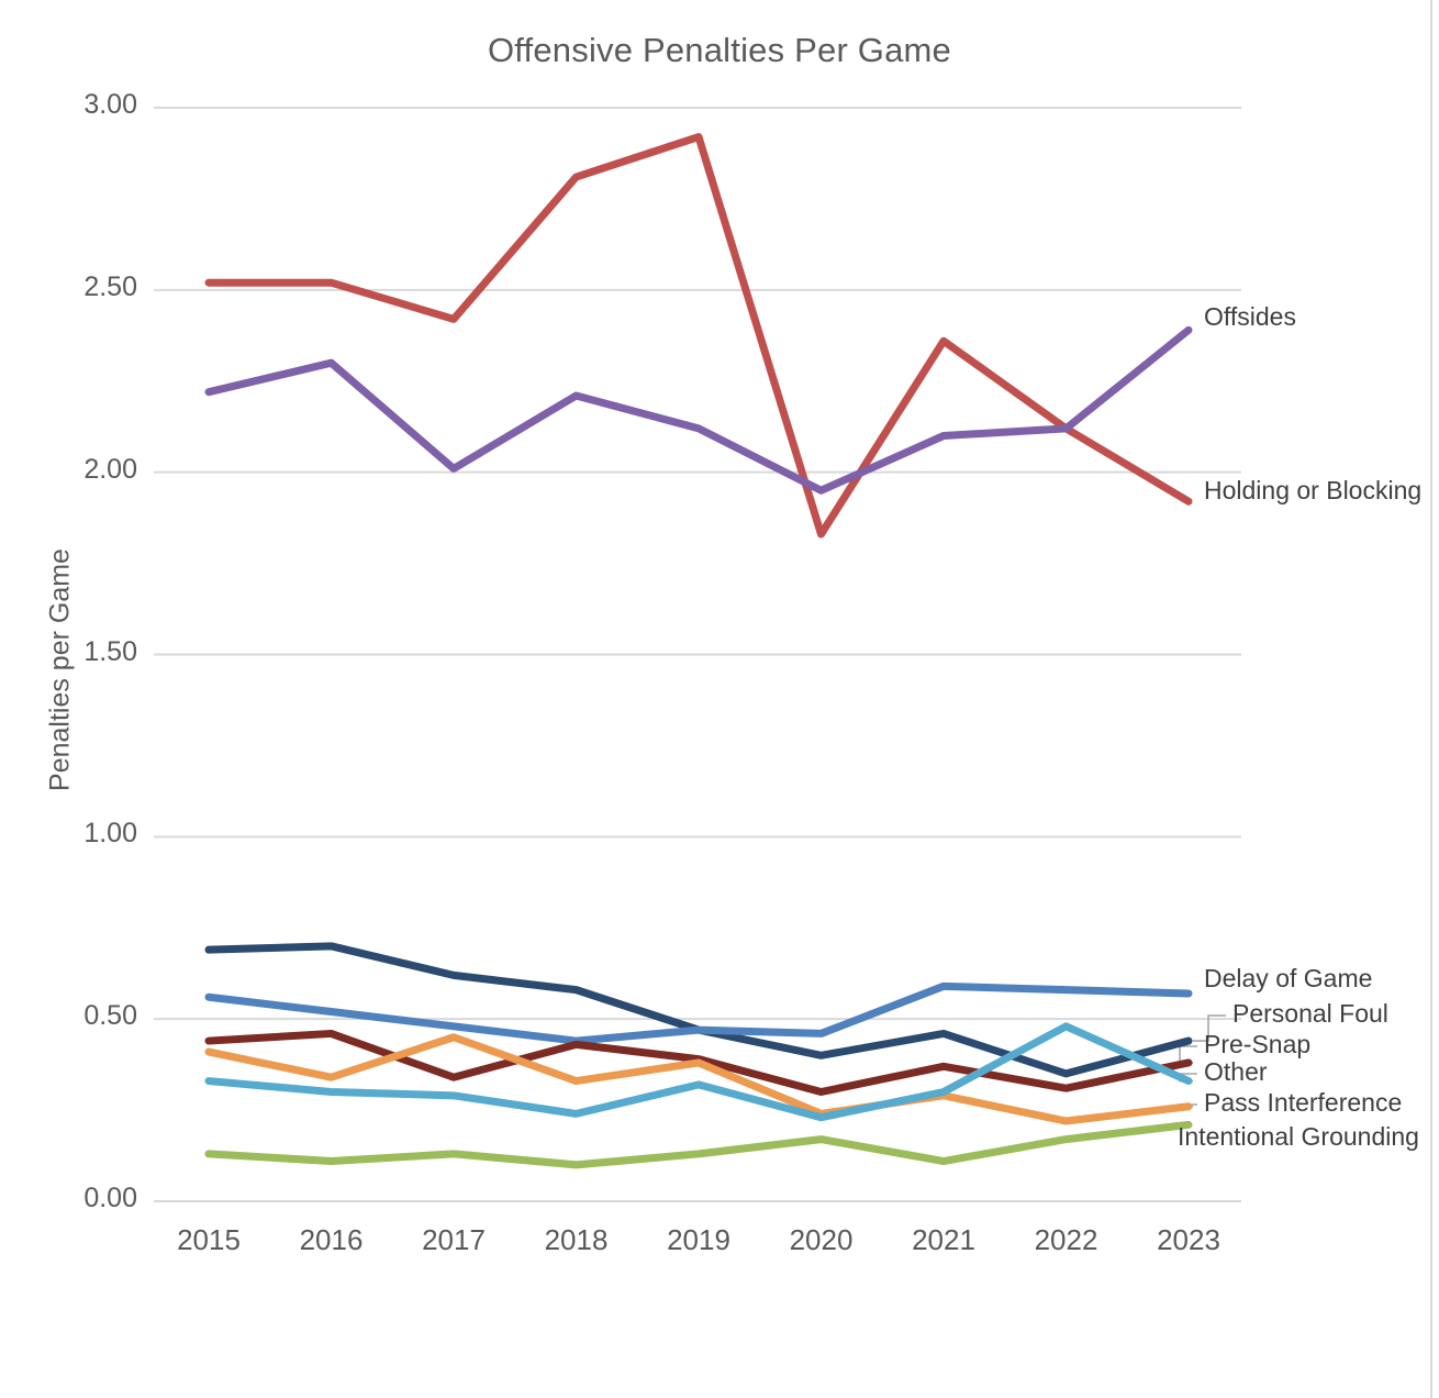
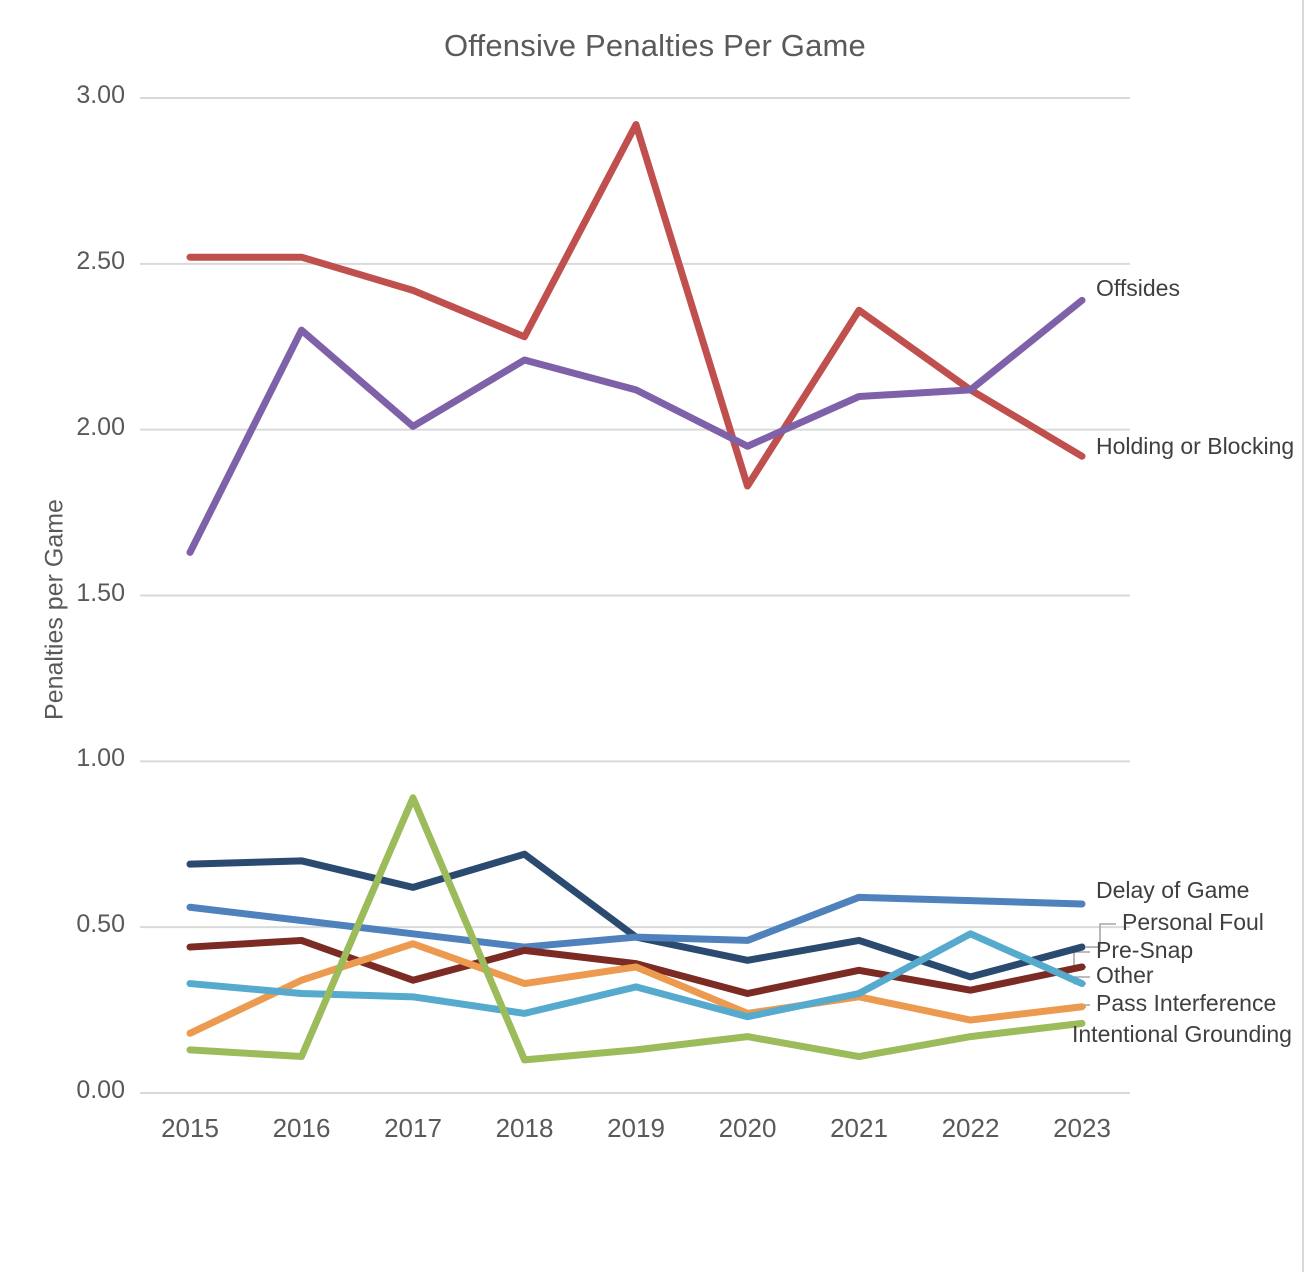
Offsides/2015: 2.22 -> 1.63
Pass Interference/2015: 0.41 -> 0.18
Intentional Grounding/2017: 0.13 -> 0.89
Holding or Blocking/2018: 2.81 -> 2.28
Personal Foul/2018: 0.58 -> 0.72
